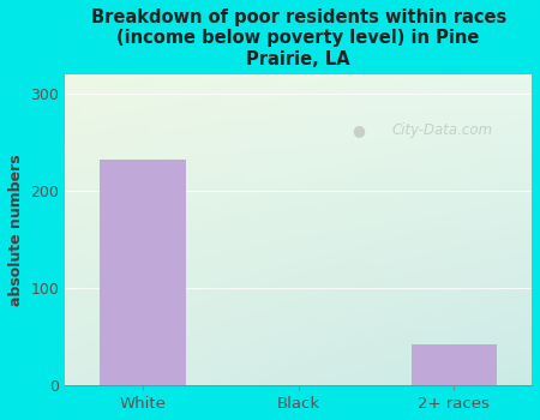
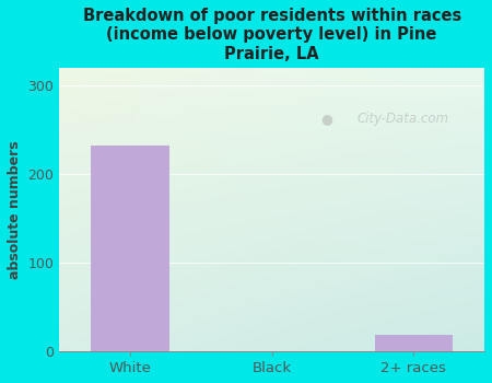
2+ races: 42 -> 18
